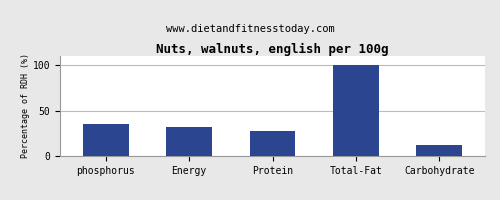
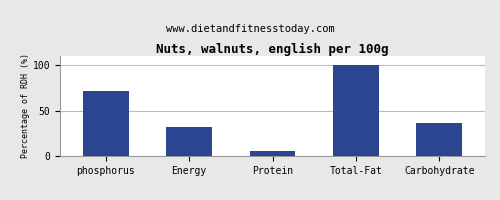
phosphorus: 35 -> 72
Protein: 27 -> 6
Carbohydrate: 12 -> 36
